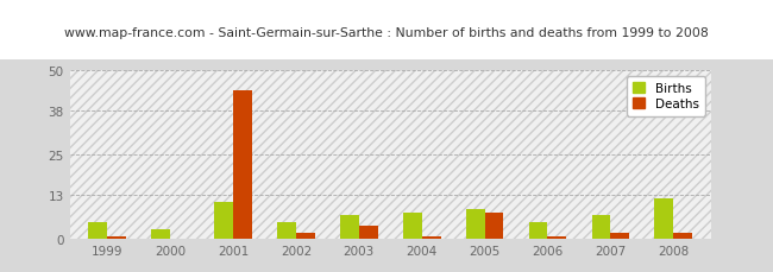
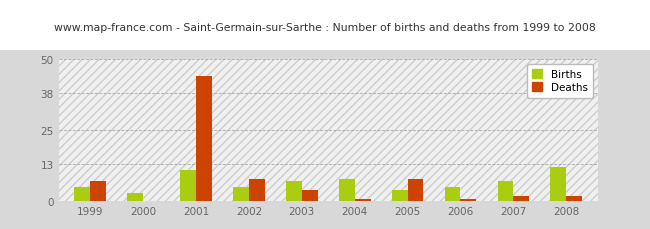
Deaths/1999: 1 -> 7
Deaths/2002: 2 -> 8
Births/2005: 9 -> 4
